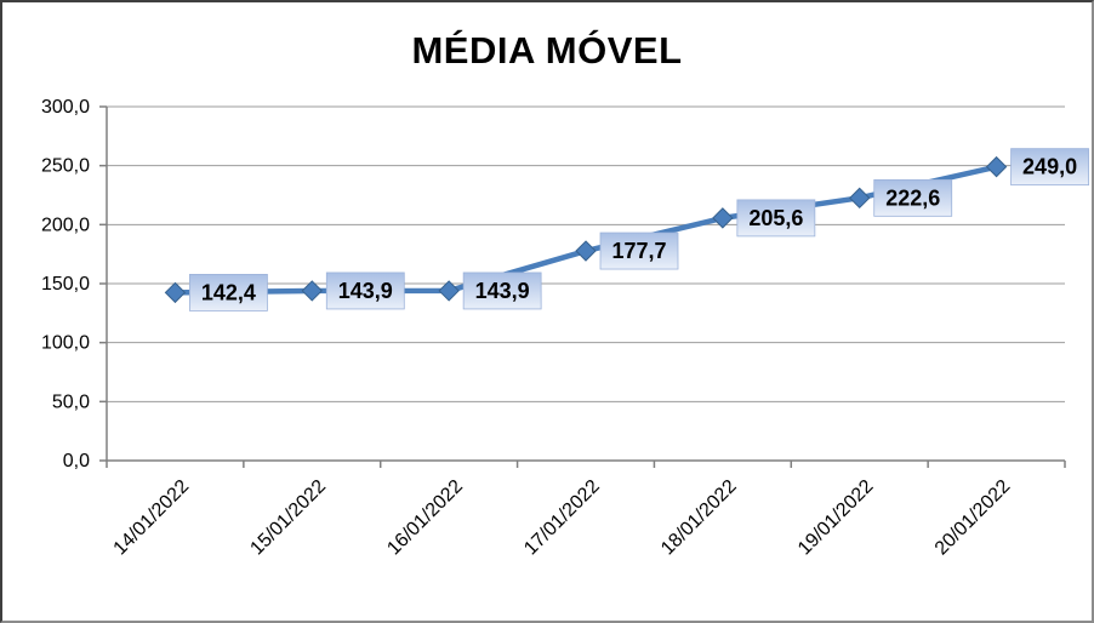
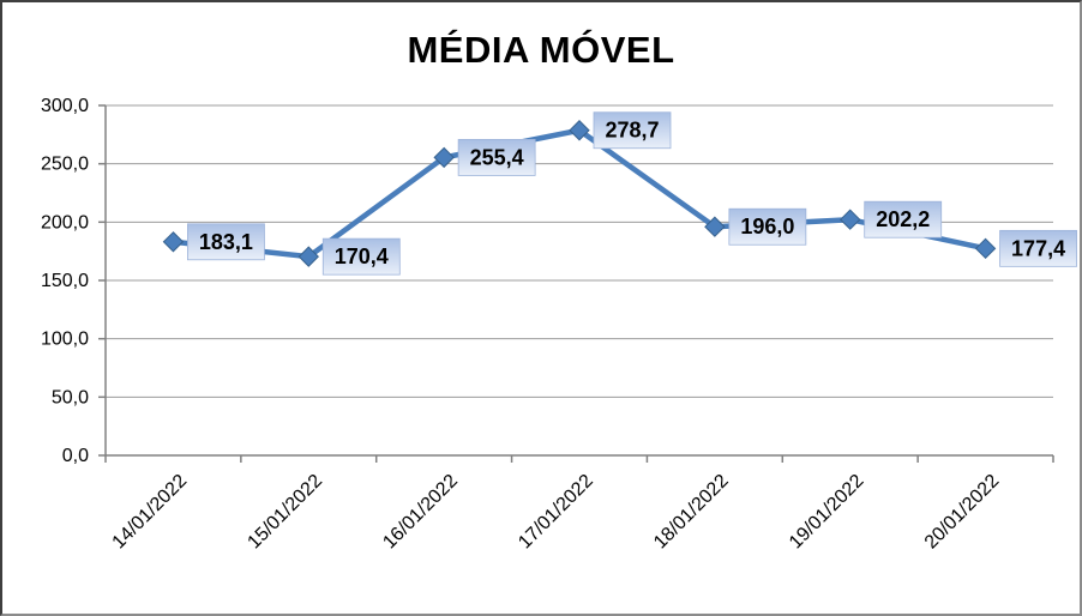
14/01/2022: 142,4 -> 183,1
15/01/2022: 143,9 -> 170,4
16/01/2022: 143,9 -> 255,4
17/01/2022: 177,7 -> 278,7
18/01/2022: 205,6 -> 196,0
19/01/2022: 222,6 -> 202,2
20/01/2022: 249,0 -> 177,4
